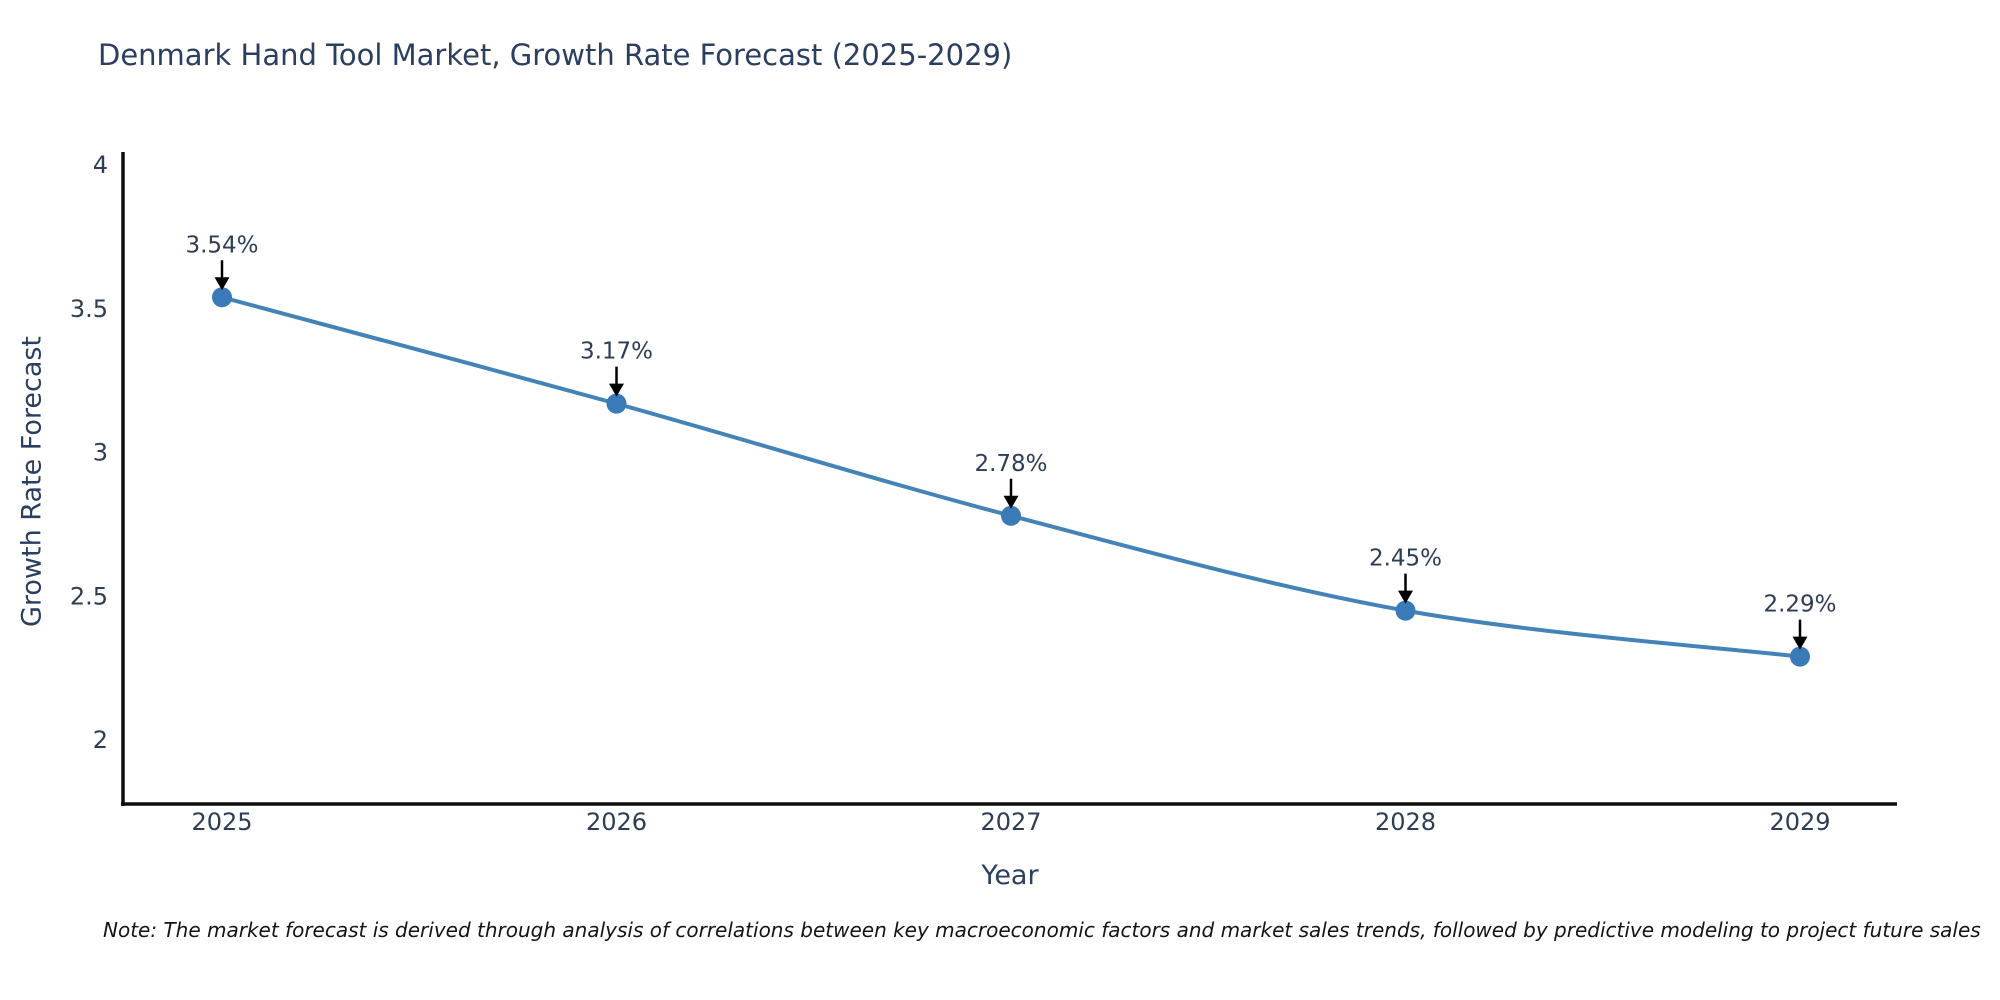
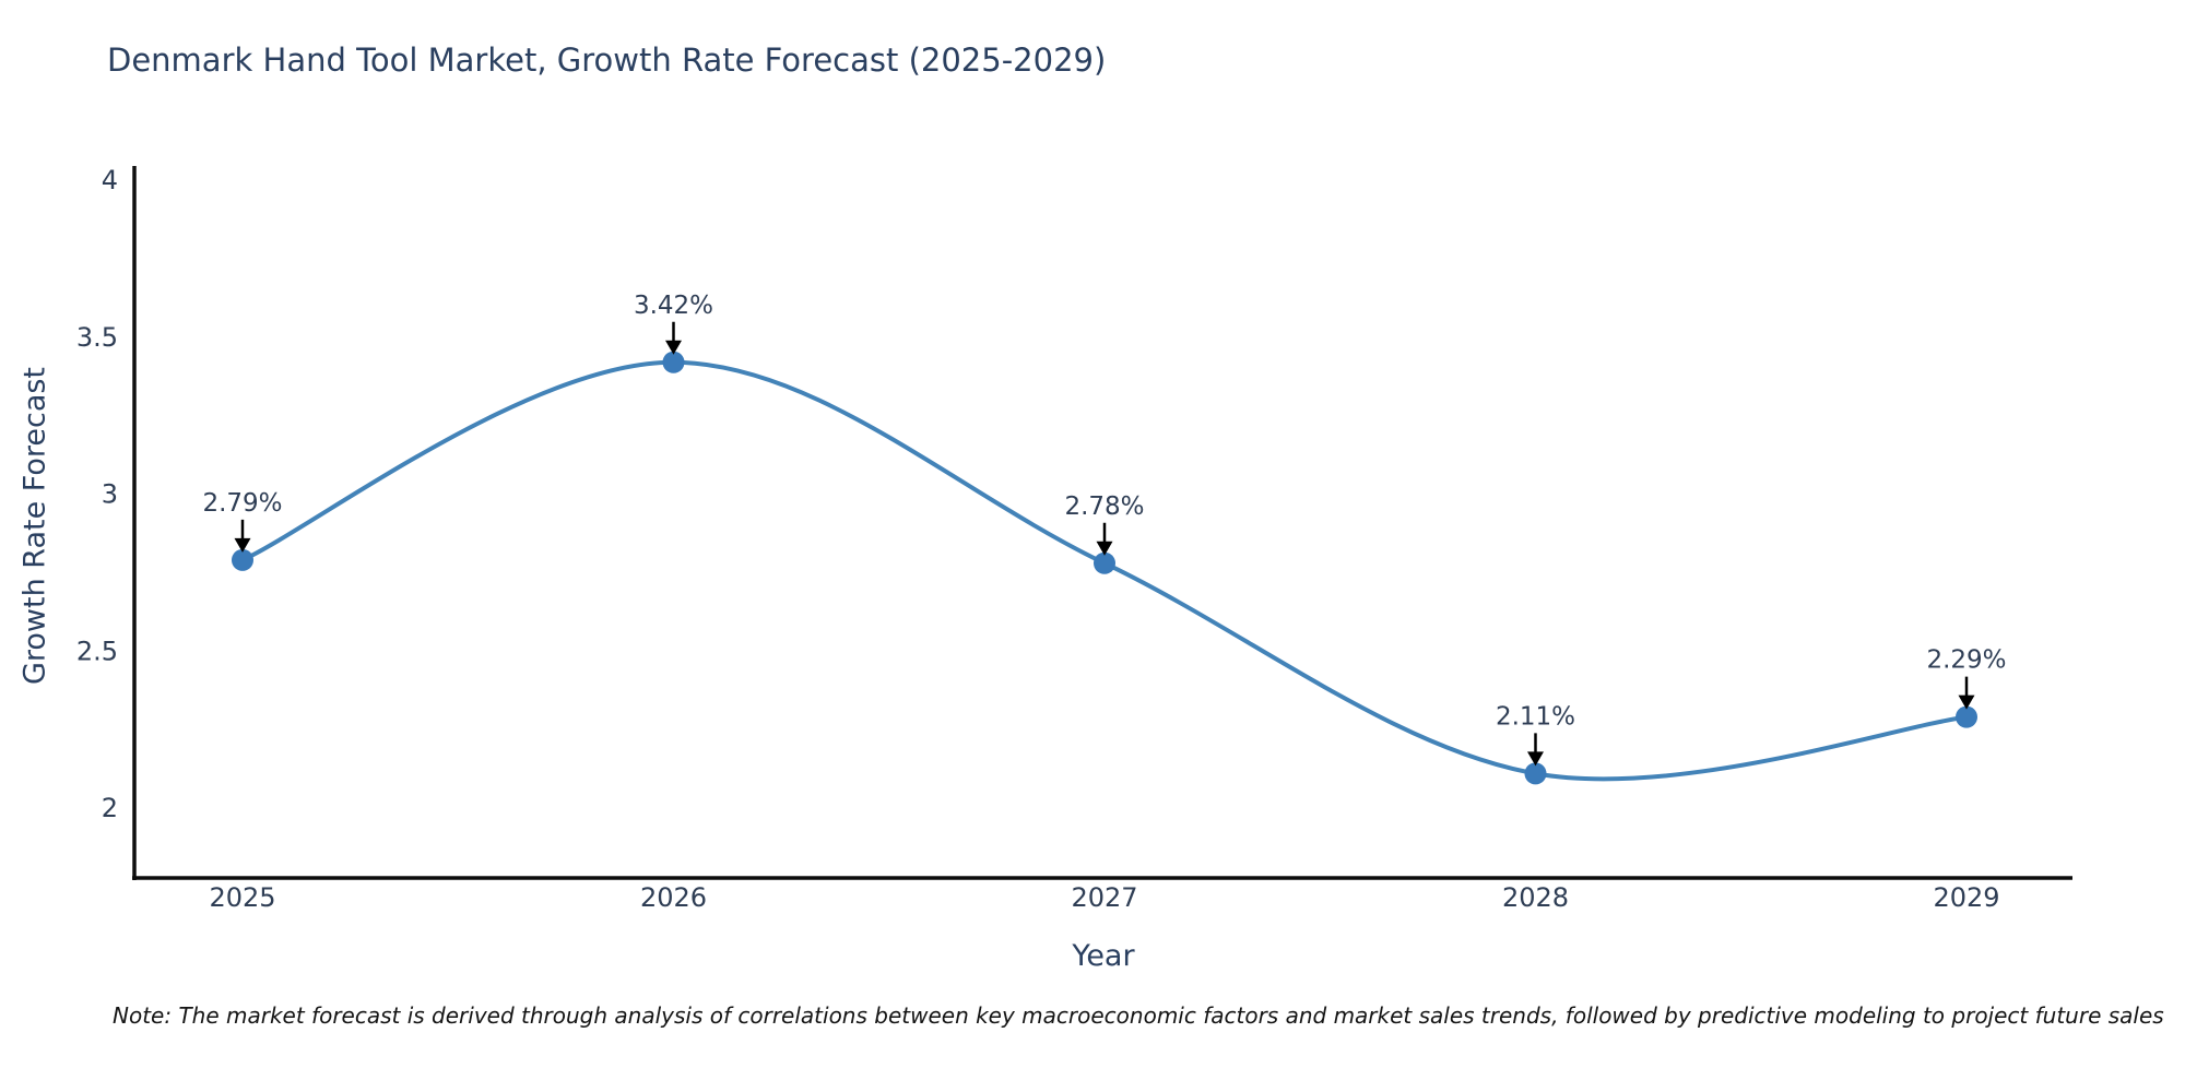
2025: 3.54% -> 2.79%
2026: 3.17% -> 3.42%
2028: 2.45% -> 2.11%
